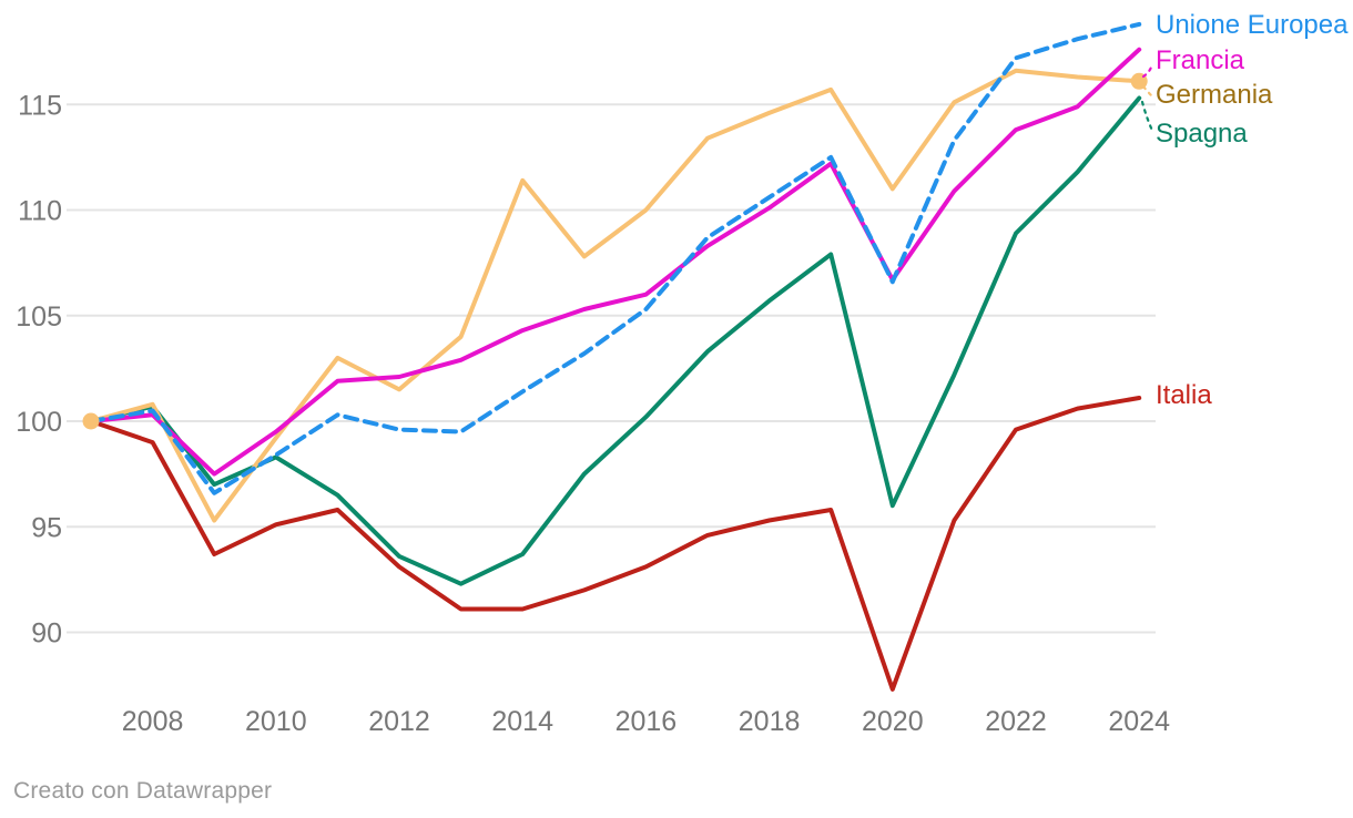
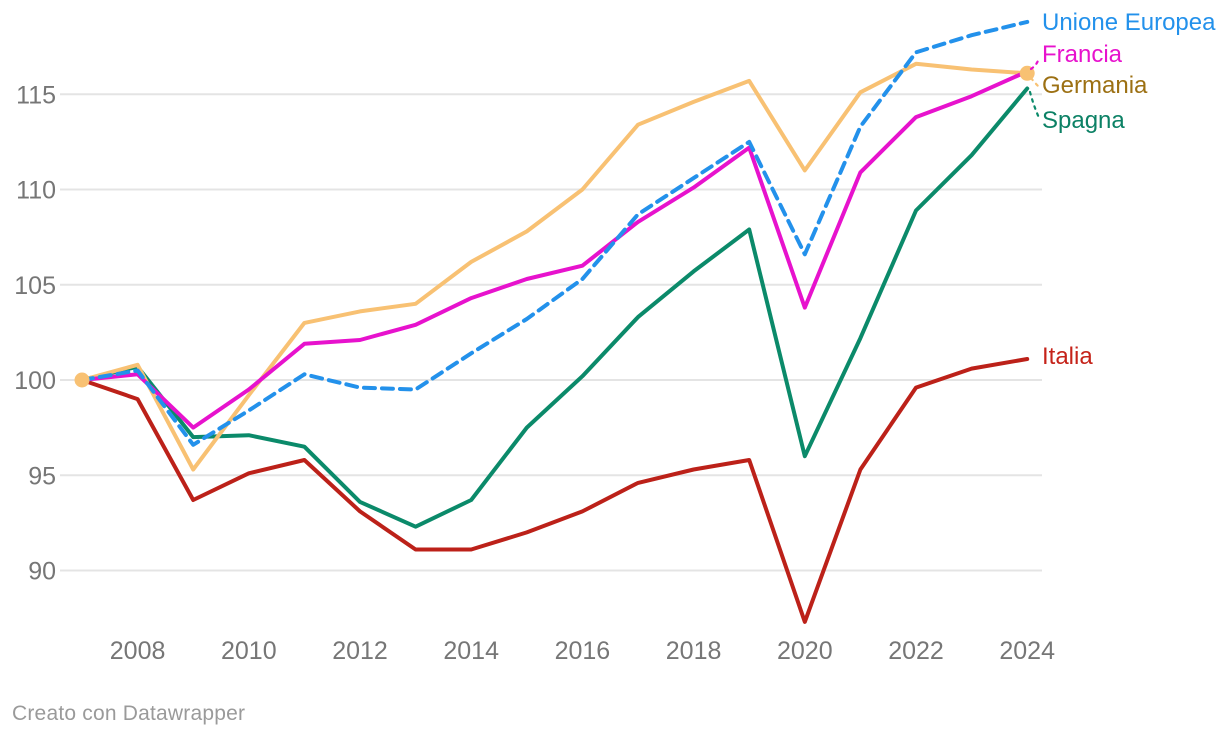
Spagna/2010: 98.3 -> 97.1
Germania/2012: 101.5 -> 103.6
Germania/2014: 111.4 -> 106.2
Francia/2020: 106.7 -> 103.8
Francia/2024: 117.6 -> 116.2
